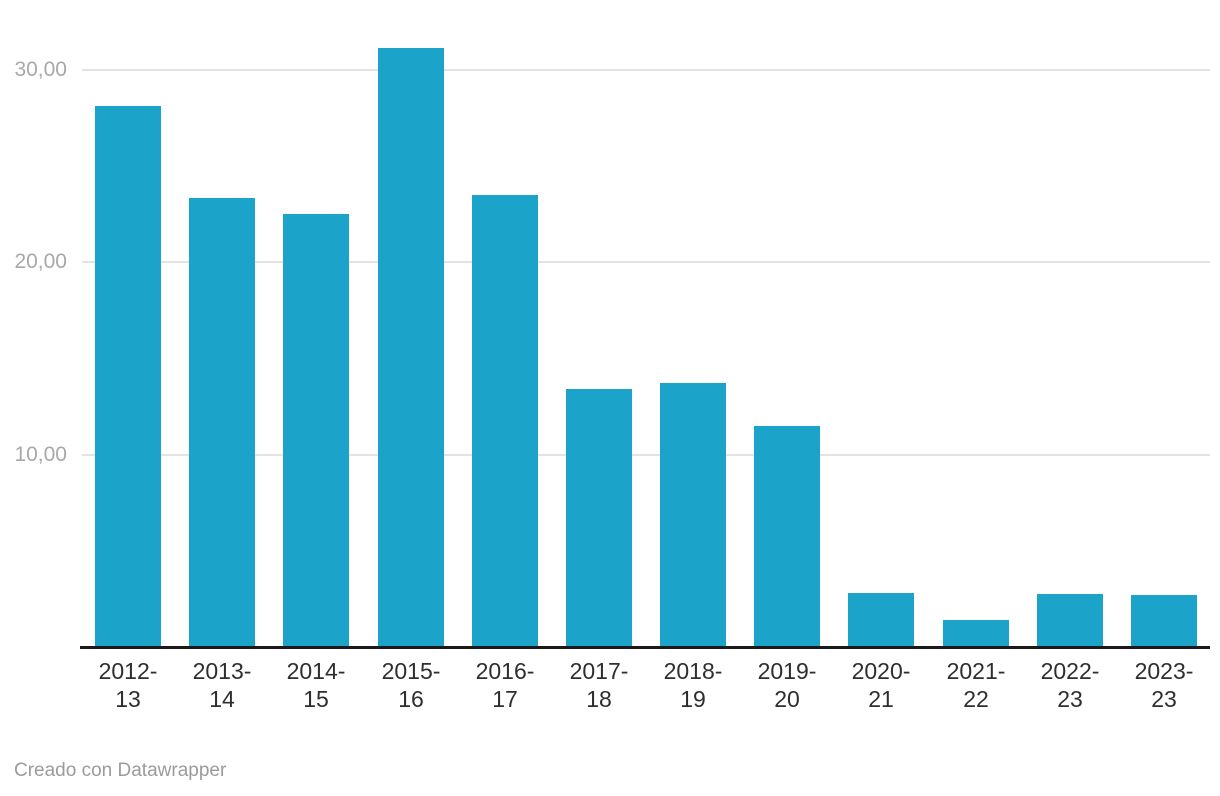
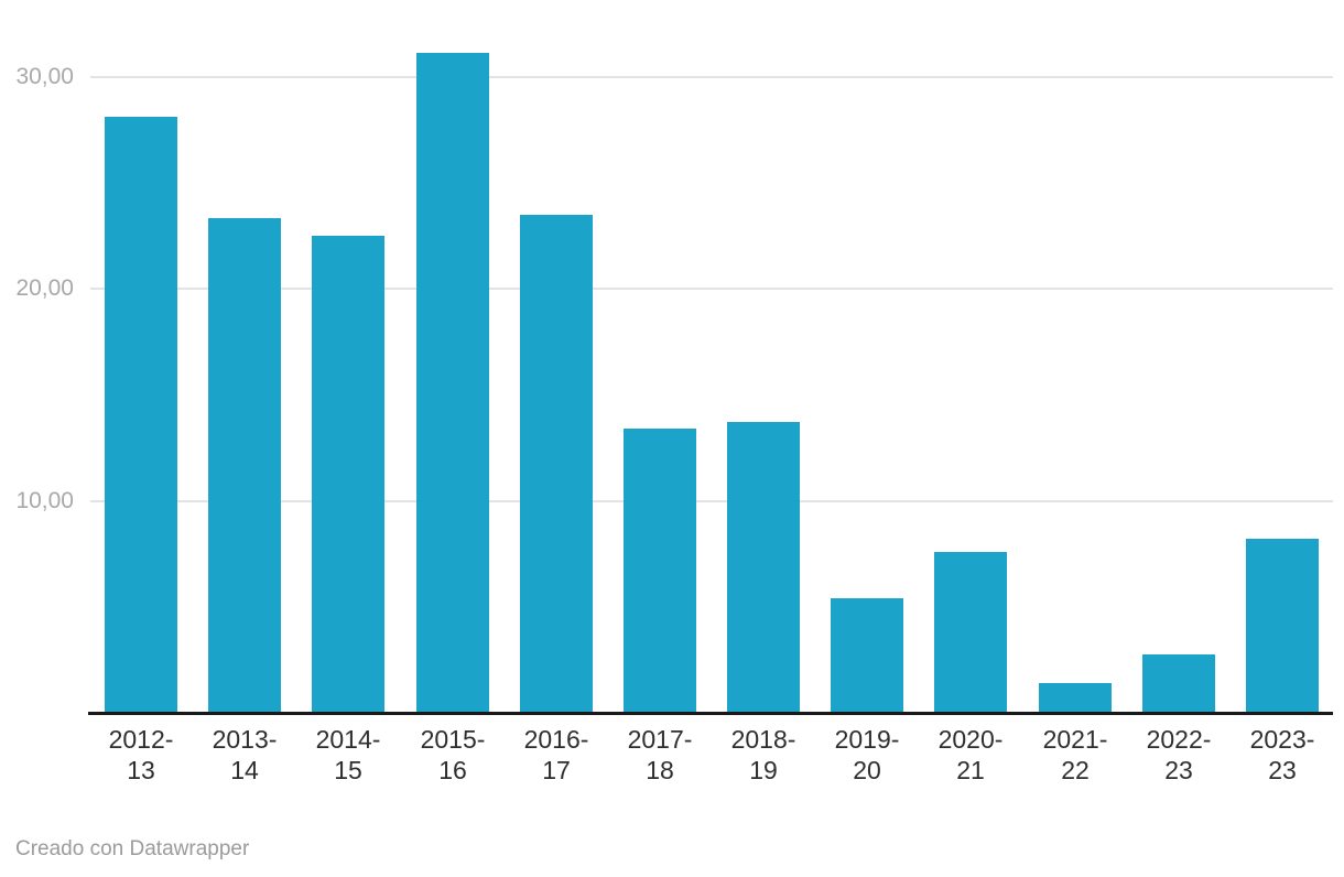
2019-20: 11,5 -> 5,4
2020-21: 2,8 -> 7,6
2023-23: 2,7 -> 8,2
